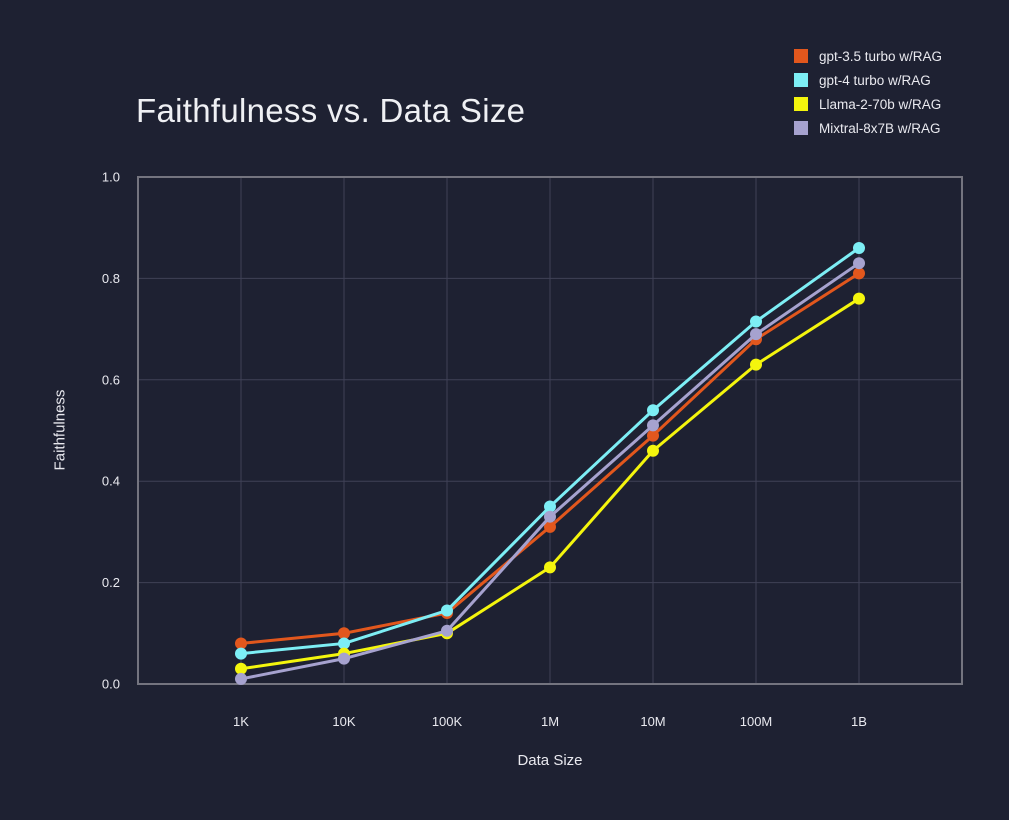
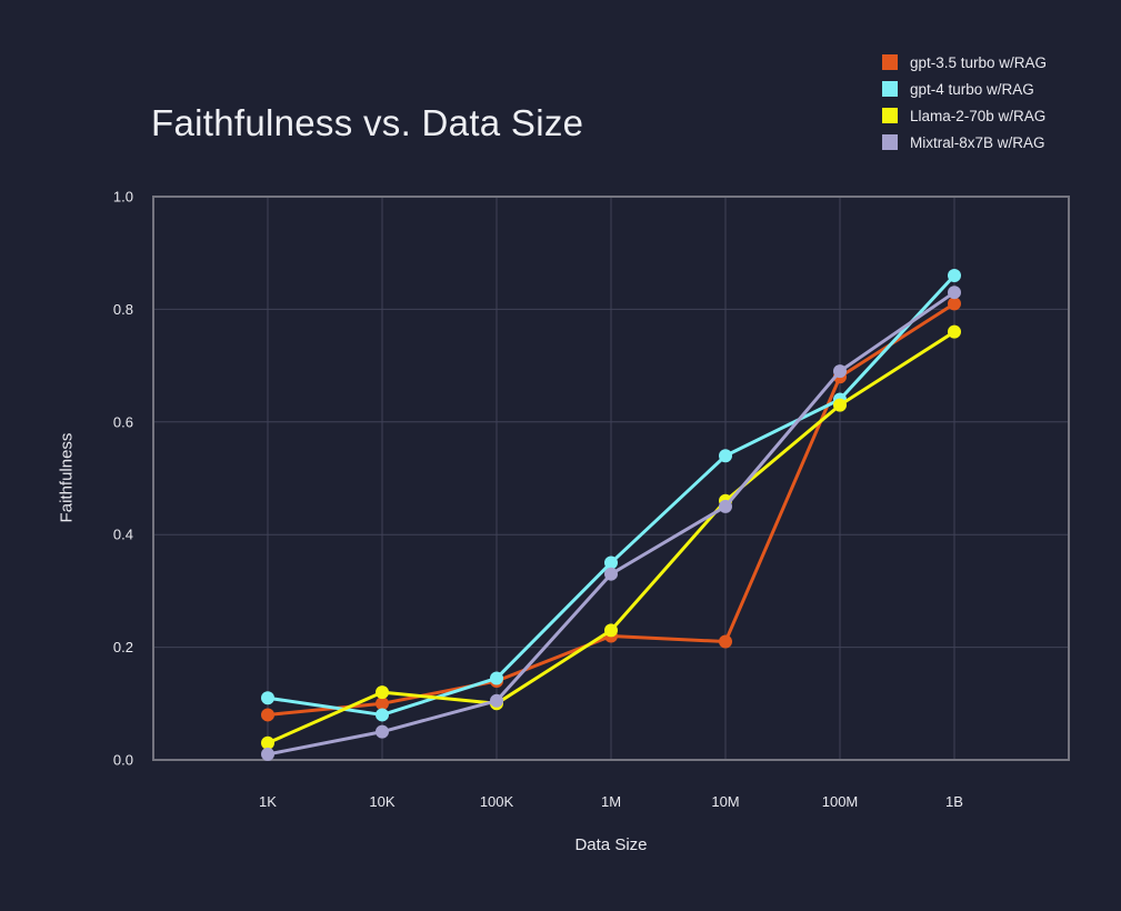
gpt-4 turbo w/RAG/1K: 0.06 -> 0.11
Llama-2-70b w/RAG/10K: 0.06 -> 0.12
gpt-3.5 turbo w/RAG/1M: 0.31 -> 0.22
gpt-3.5 turbo w/RAG/10M: 0.49 -> 0.21
Mixtral-8x7B w/RAG/10M: 0.51 -> 0.45
gpt-4 turbo w/RAG/100M: 0.71 -> 0.64
